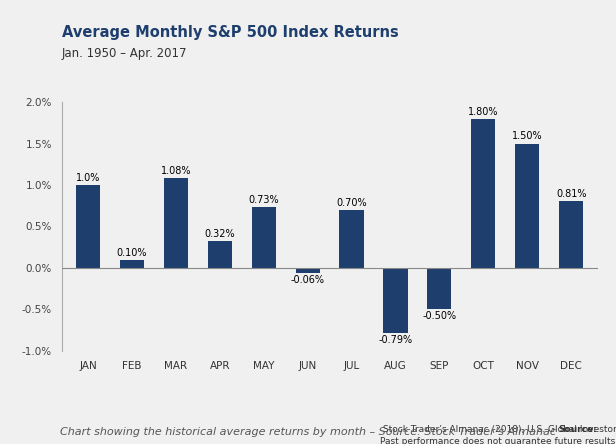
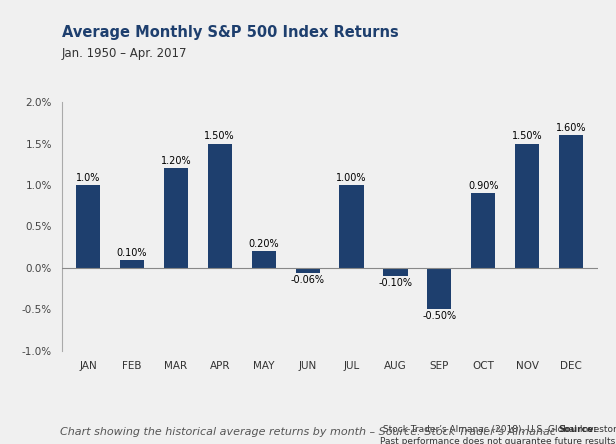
MAR: 1.08% -> 1.20%
APR: 0.32% -> 1.50%
MAY: 0.73% -> 0.20%
JUL: 0.70% -> 1.00%
AUG: -0.79% -> -0.10%
OCT: 1.80% -> 0.90%
DEC: 0.81% -> 1.60%
